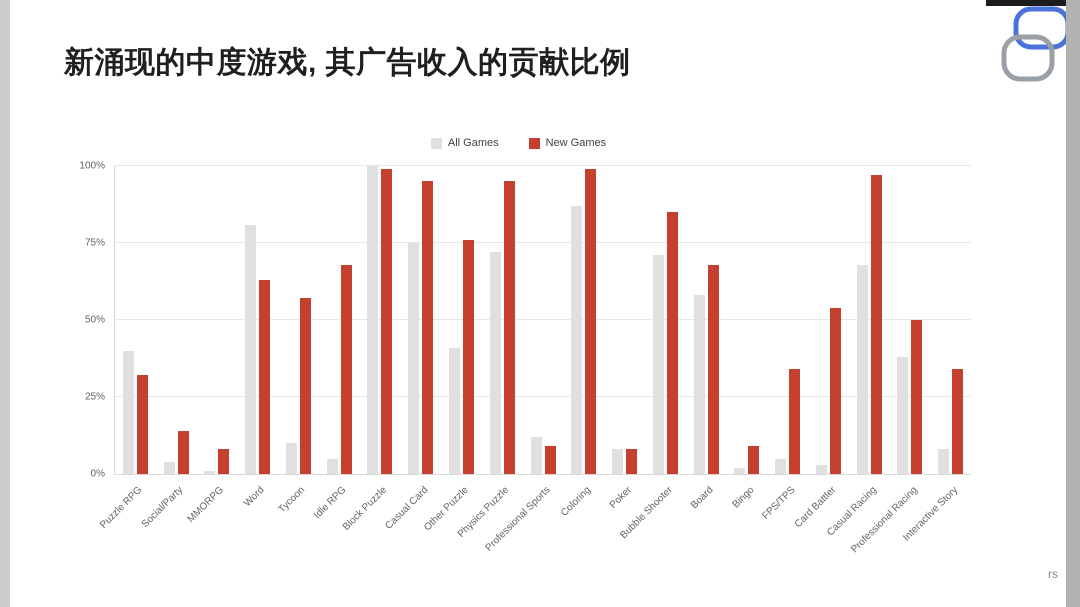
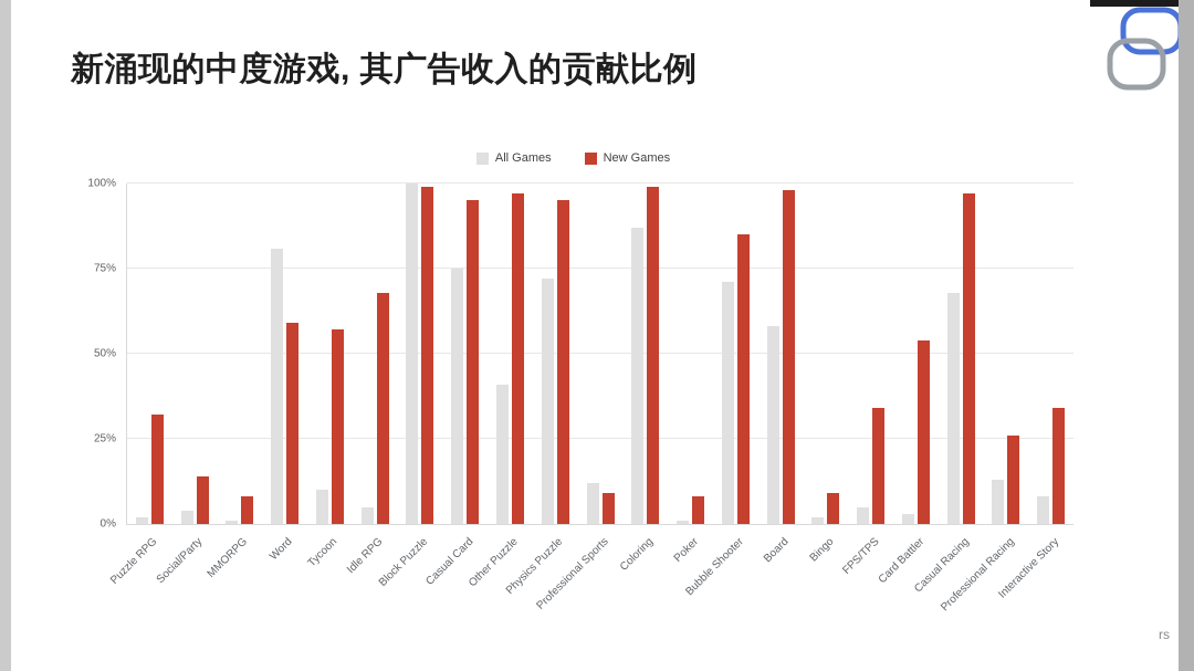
All Games/Puzzle RPG: 40% -> 2%
New Games/Word: 63% -> 59%
New Games/Other Puzzle: 76% -> 97%
All Games/Poker: 8% -> 1%
New Games/Board: 68% -> 98%
All Games/Professional Racing: 38% -> 13%
New Games/Professional Racing: 50% -> 26%
